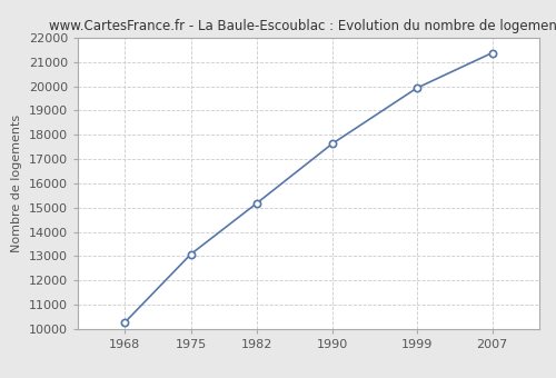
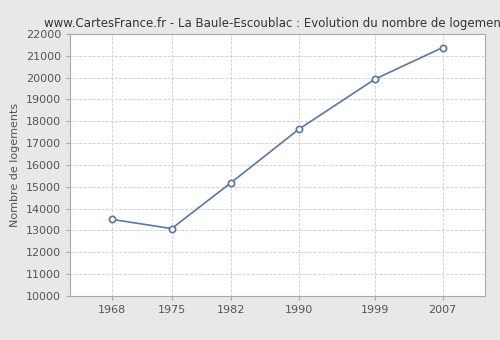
1968: 10270 -> 13500
